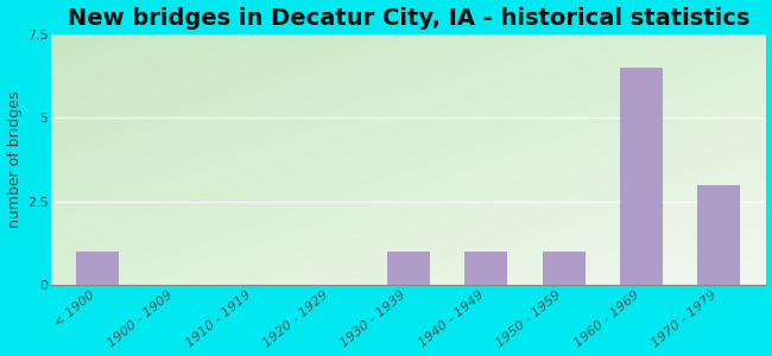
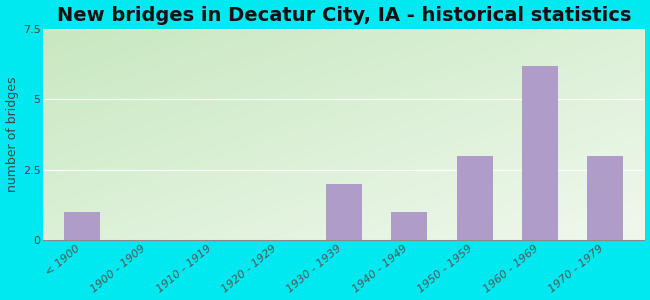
1930 - 1939: 1.0 -> 2.0
1950 - 1959: 1.0 -> 3.0
1960 - 1969: 6.5 -> 6.2
